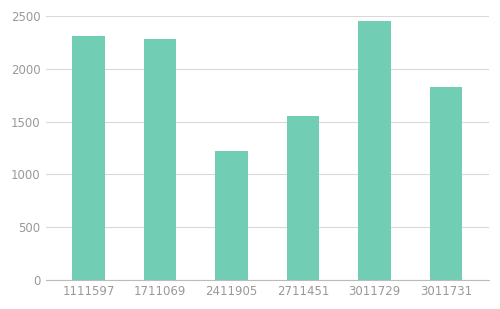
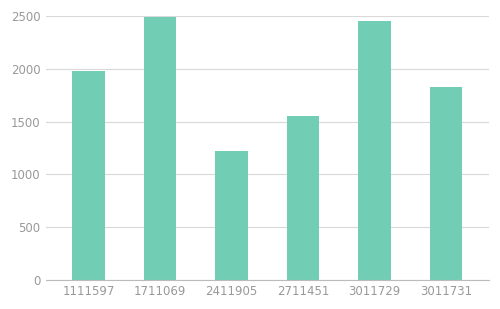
1111597: 2310 -> 1980
1711069: 2280 -> 2490
